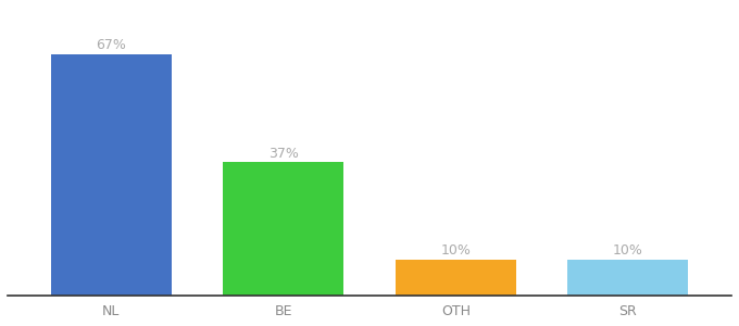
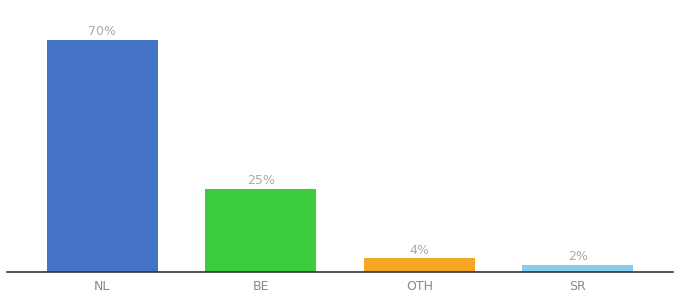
NL: 67% -> 70%
BE: 37% -> 25%
OTH: 10% -> 4%
SR: 10% -> 2%
